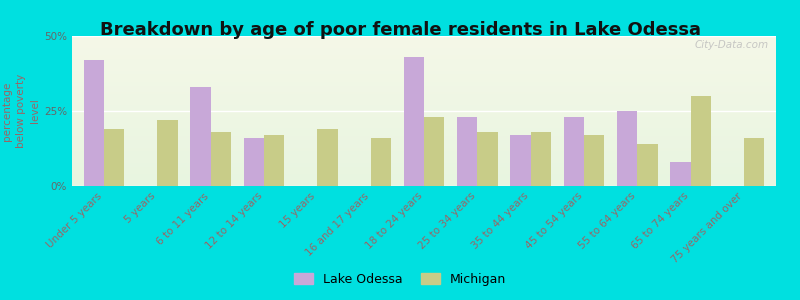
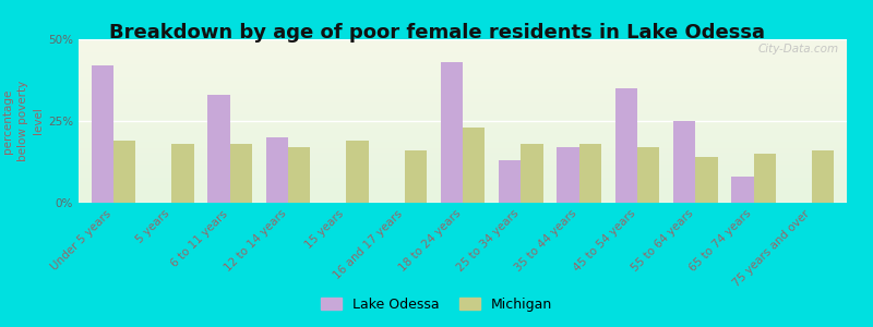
Michigan/5 years: 22% -> 18%
Lake Odessa/12 to 14 years: 16% -> 20%
Lake Odessa/25 to 34 years: 23% -> 13%
Lake Odessa/45 to 54 years: 23% -> 35%
Michigan/65 to 74 years: 30% -> 15%
